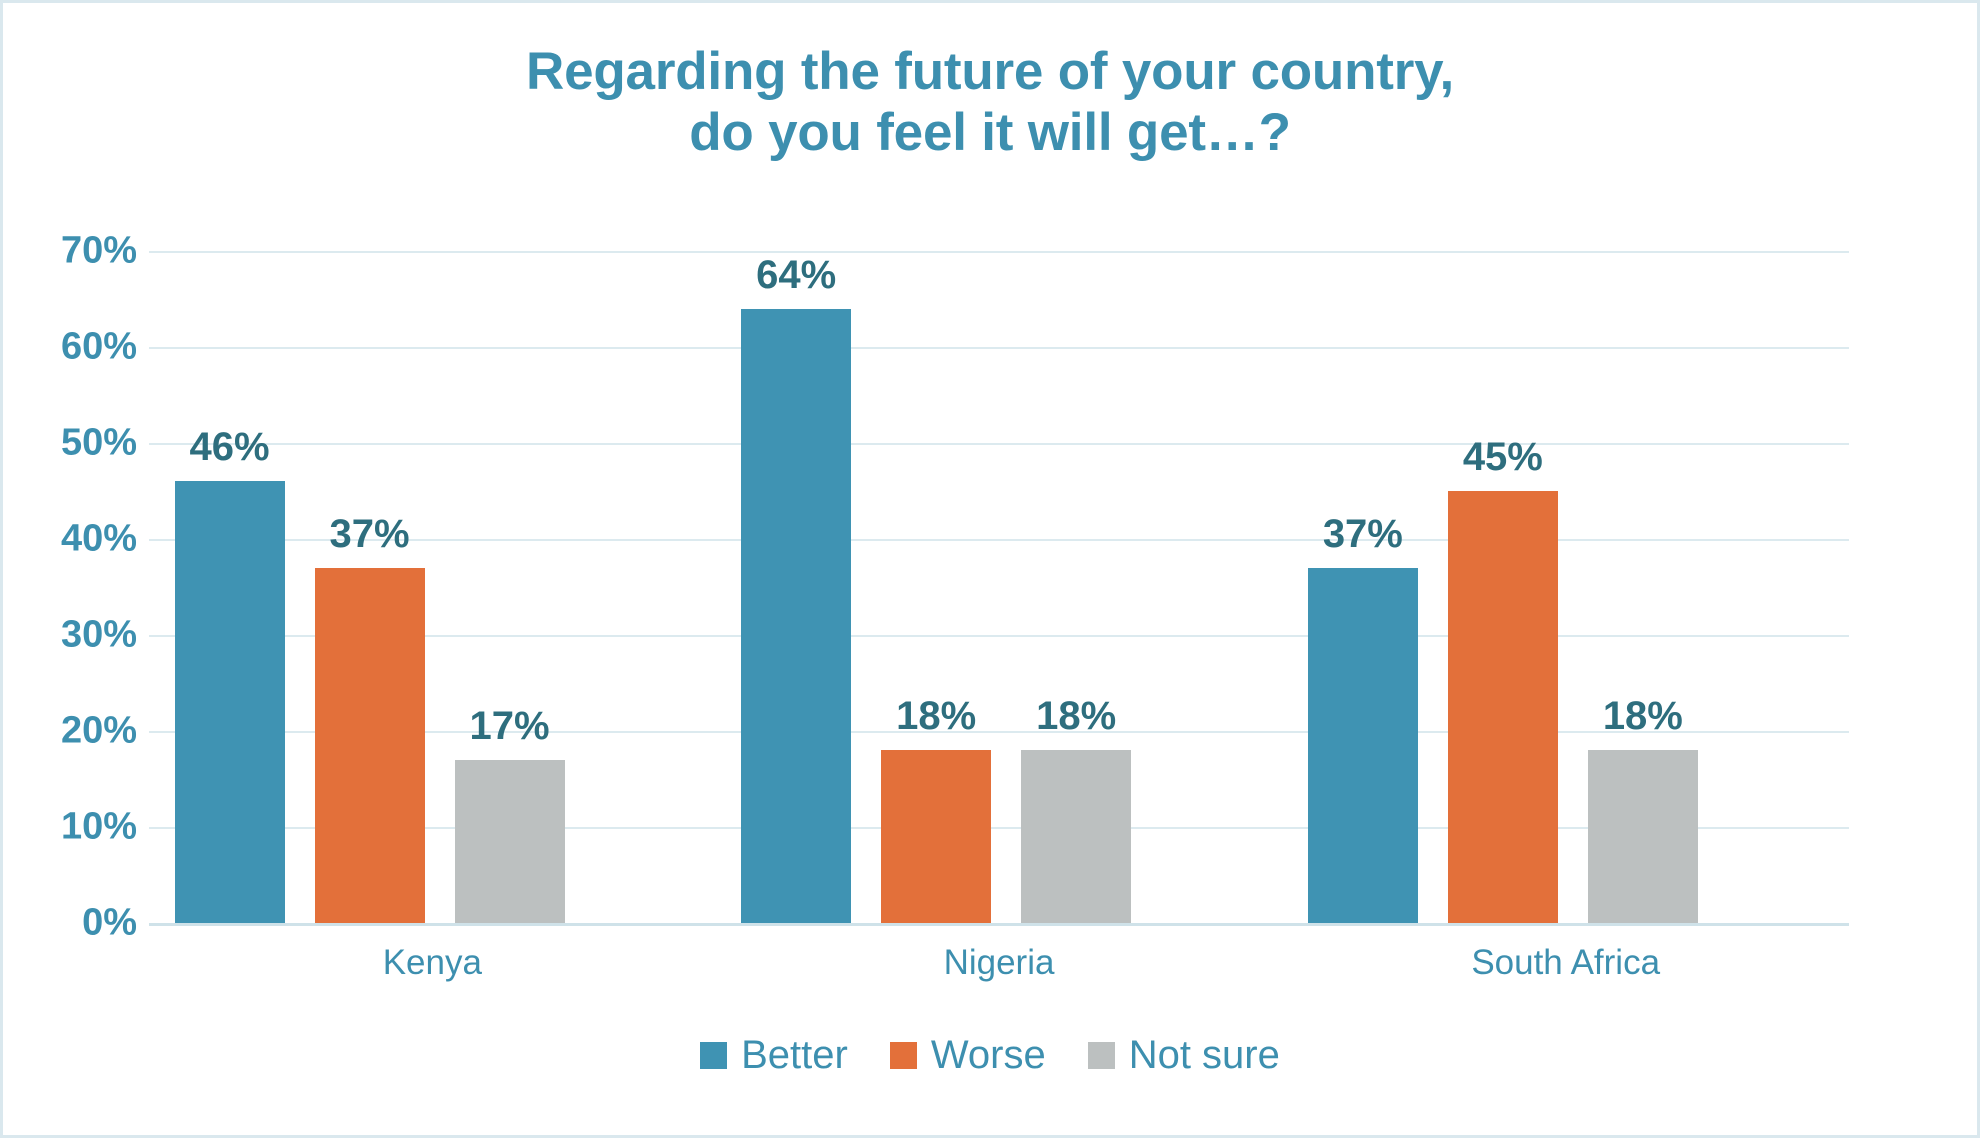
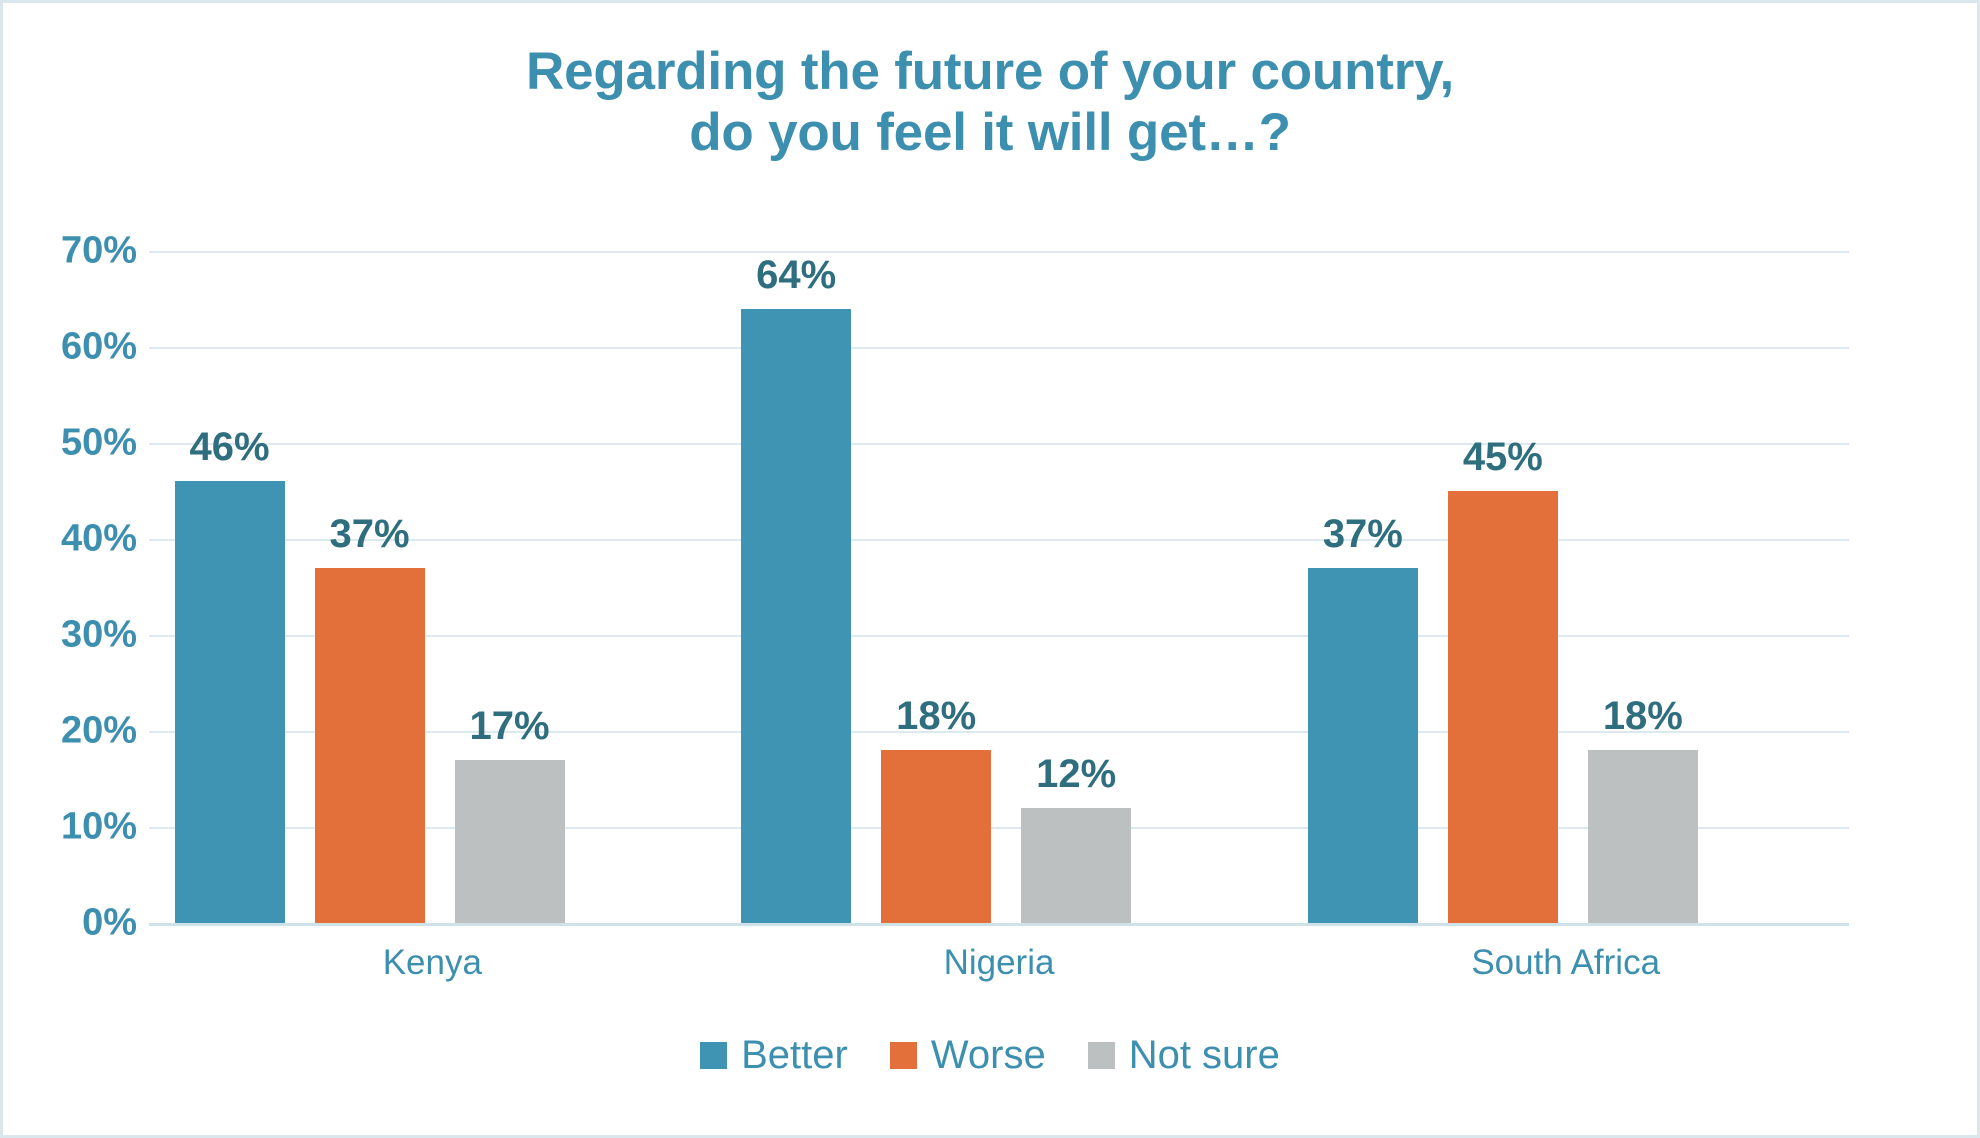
Not sure/Nigeria: 18% -> 12%
